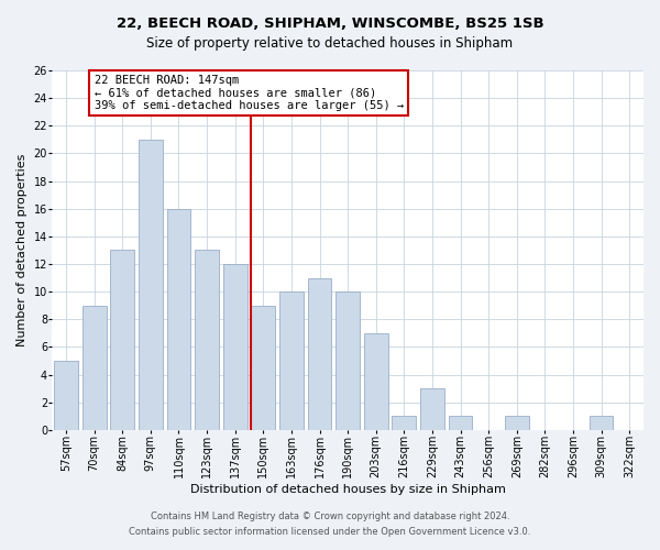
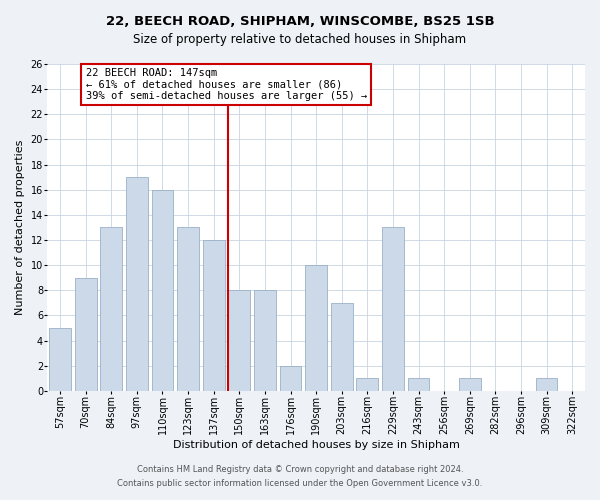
97sqm: 21 -> 17
150sqm: 9 -> 8
163sqm: 10 -> 8
176sqm: 11 -> 2
229sqm: 3 -> 13
